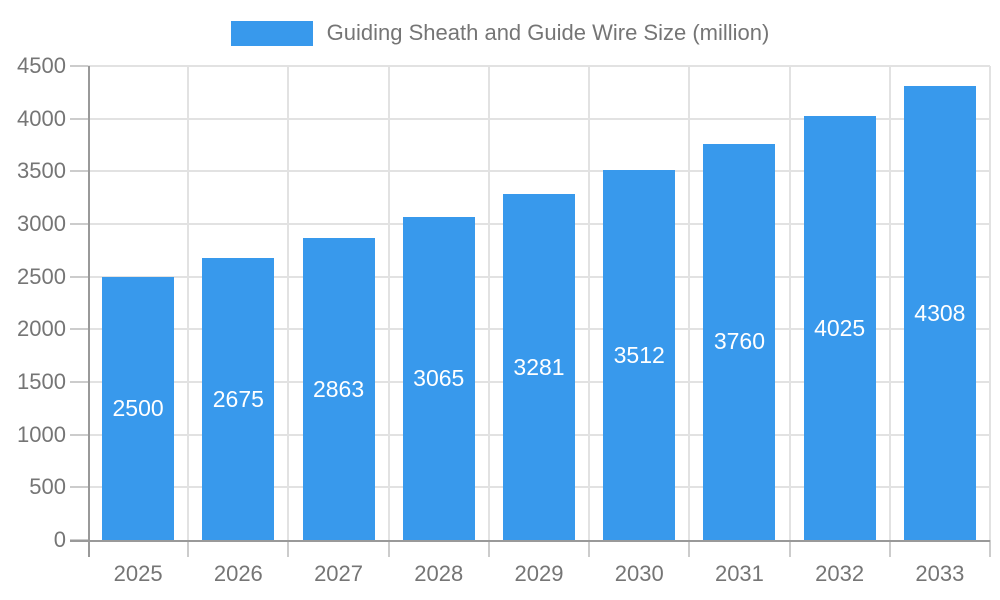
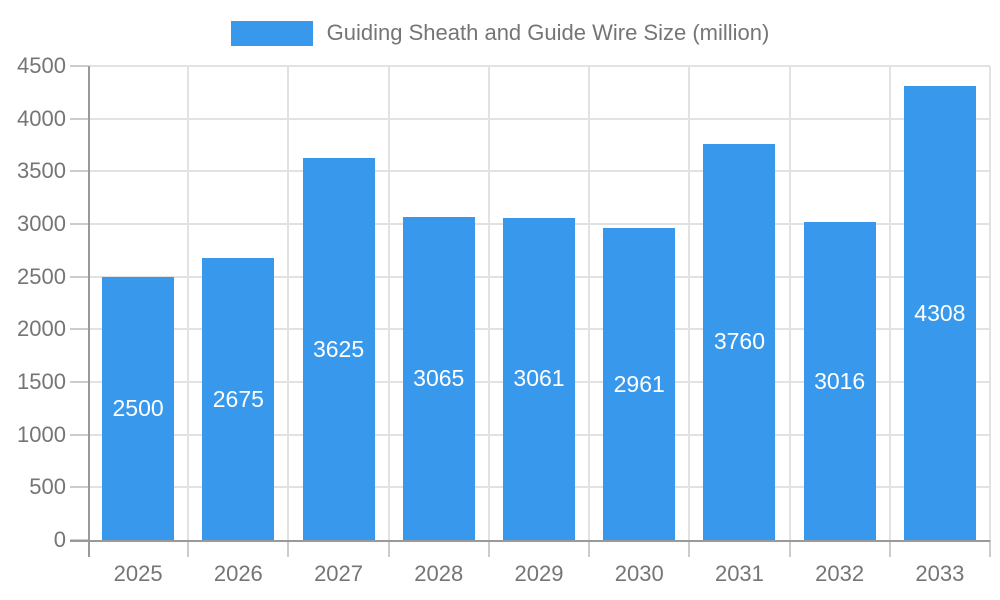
2027: 2863 -> 3625
2029: 3281 -> 3061
2030: 3512 -> 2961
2032: 4025 -> 3016
